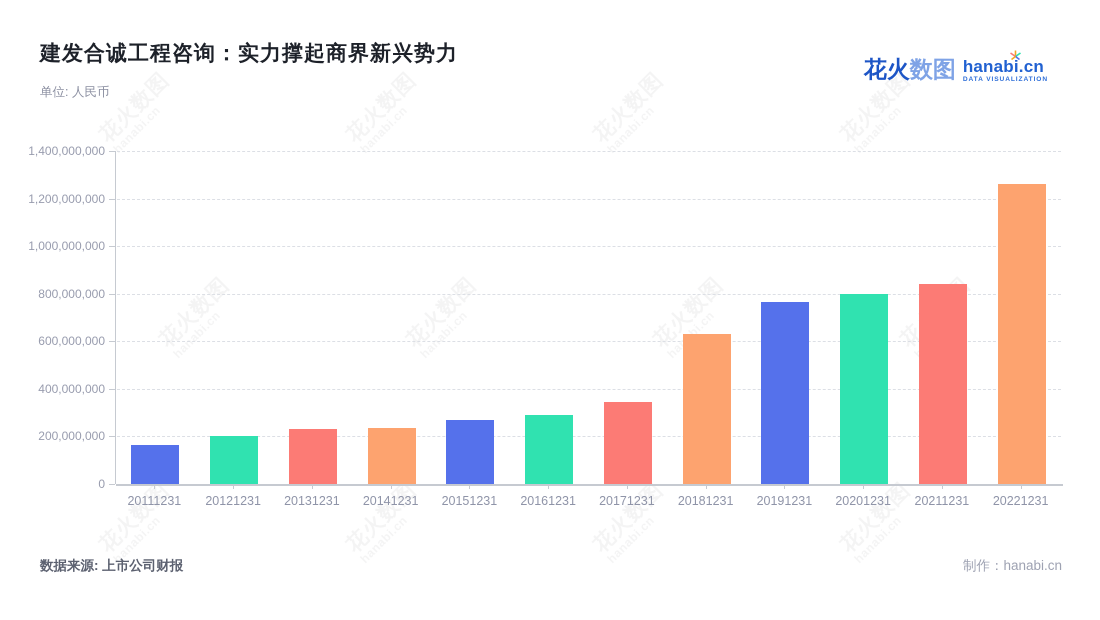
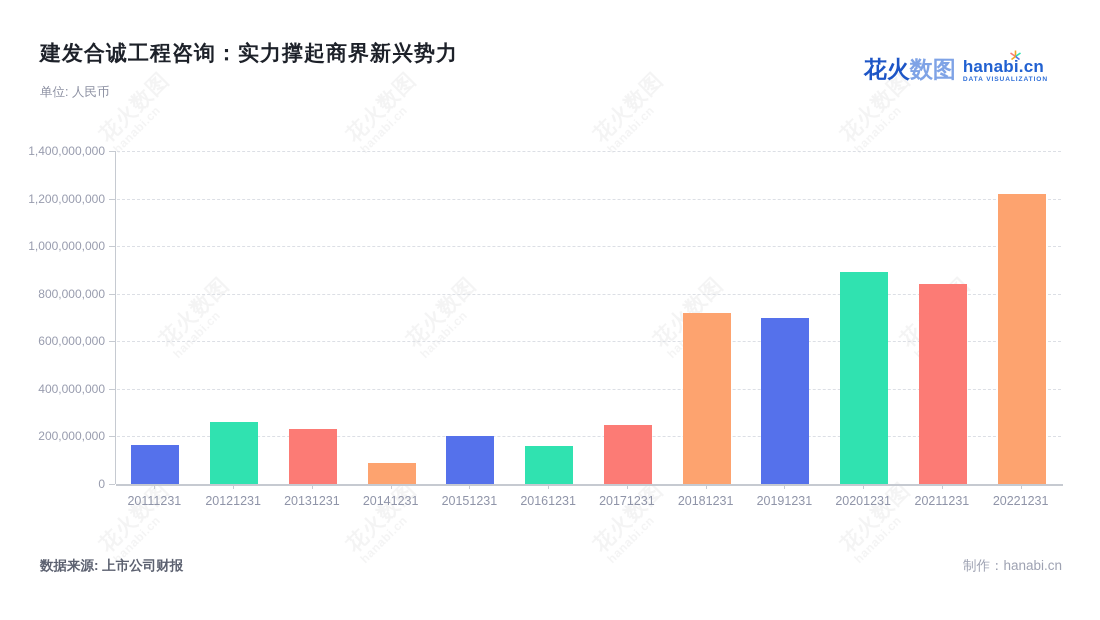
20121231: 200000000 -> 260000000
20141231: 230000000 -> 90000000
20151231: 270000000 -> 200000000
20161231: 290000000 -> 160000000
20171231: 340000000 -> 250000000
20181231: 630000000 -> 720000000
20191231: 760000000 -> 700000000
20201231: 800000000 -> 890000000
20221231: 1260000000 -> 1220000000
